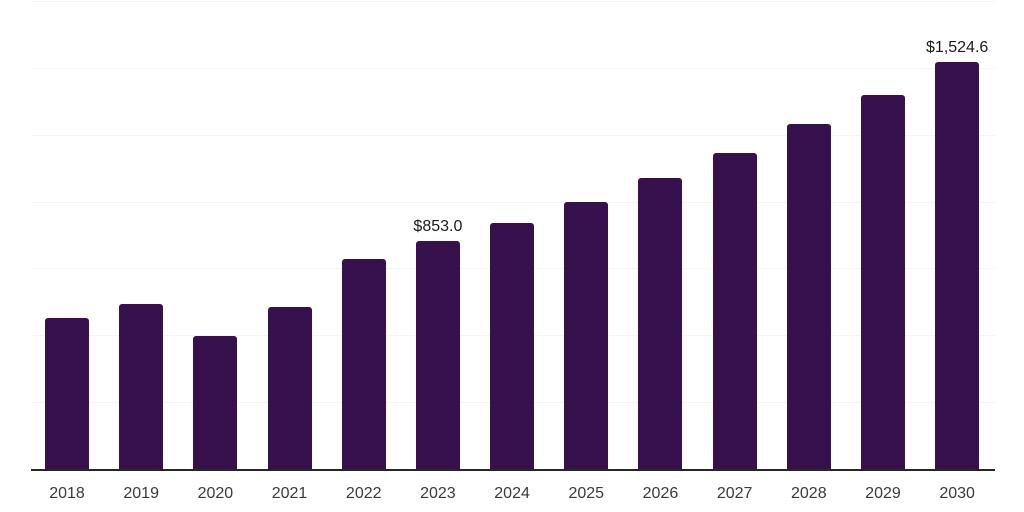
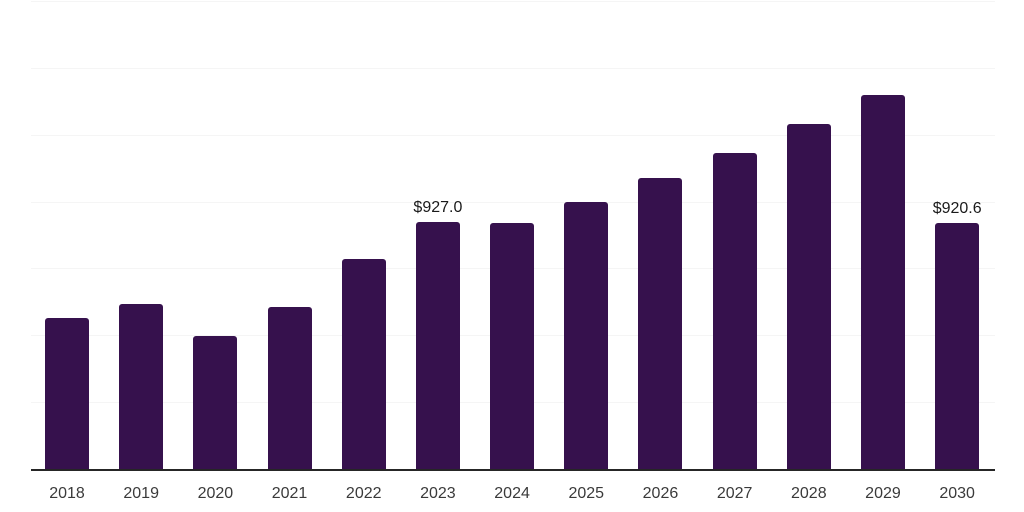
2023: $853.0 -> $927.0
2030: $1,524.6 -> $920.6
